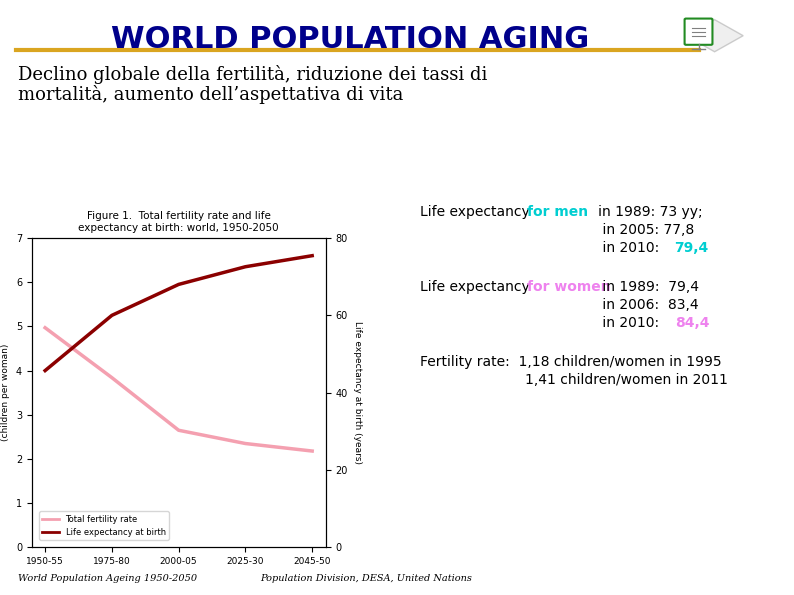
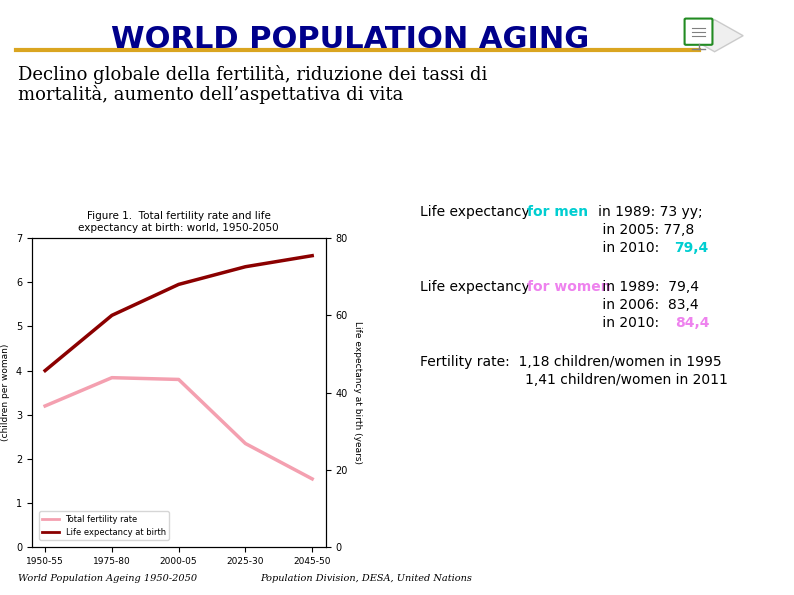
Total fertility rate/1950-55: 4.97 -> 3.20
Total fertility rate/2000-05: 2.65 -> 3.80
Total fertility rate/2045-50: 2.18 -> 1.55
